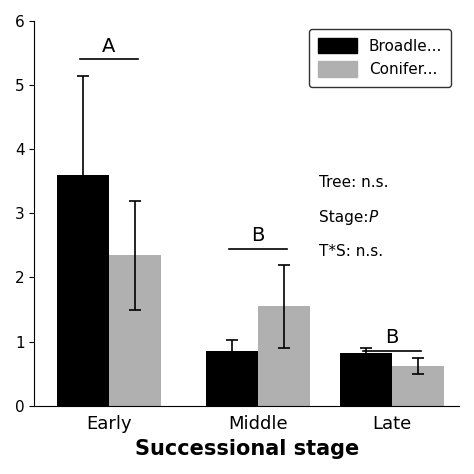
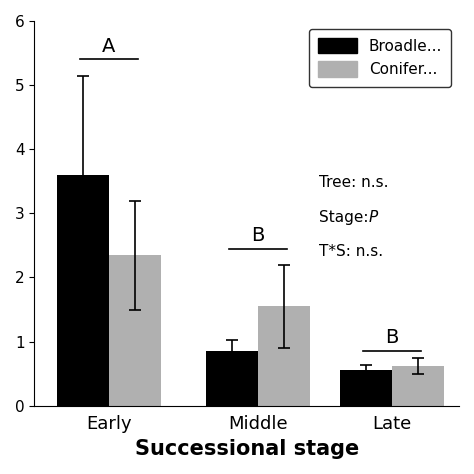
Broadle.../Late: 0.82 -> 0.55
